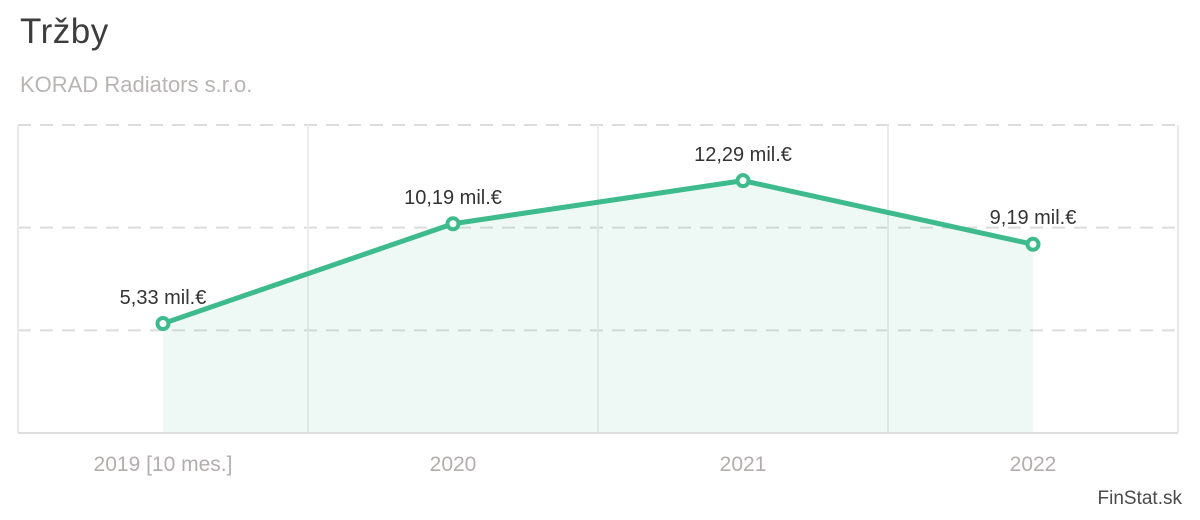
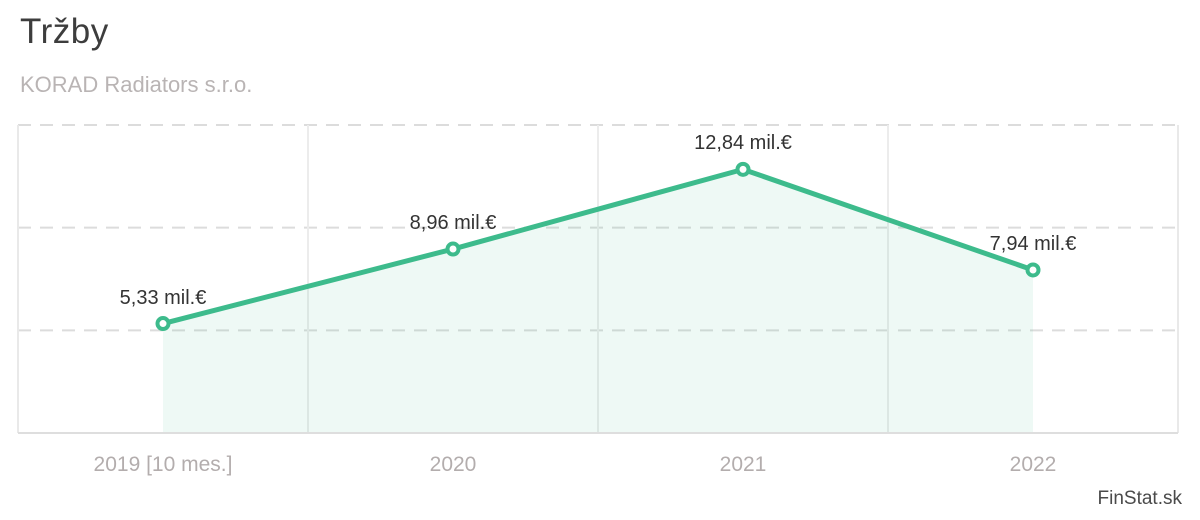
2020: 10,19 -> 8,96
2021: 12,29 -> 12,84
2022: 9,19 -> 7,94
